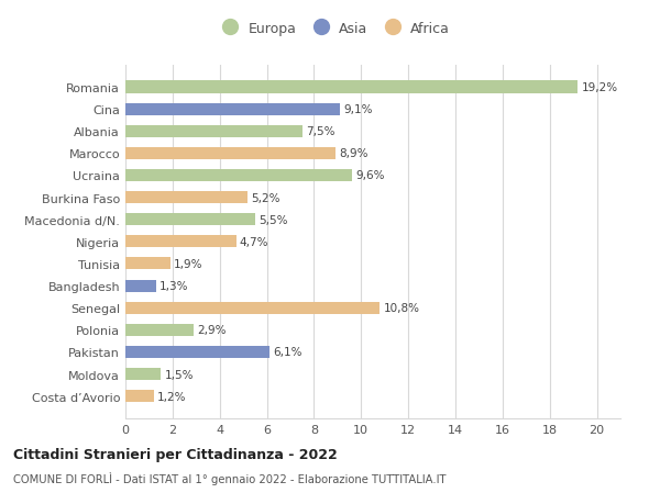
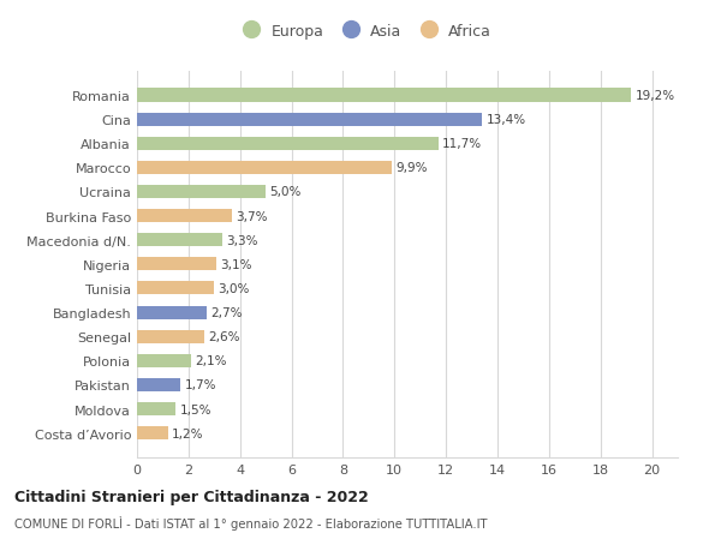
Cina: 9,1% -> 13,4%
Albania: 7,5% -> 11,7%
Marocco: 8,9% -> 9,9%
Ucraina: 9,6% -> 5,0%
Burkina Faso: 5,2% -> 3,7%
Macedonia d/N.: 5,5% -> 3,3%
Nigeria: 4,7% -> 3,1%
Tunisia: 1,9% -> 3,0%
Bangladesh: 1,3% -> 2,7%
Senegal: 10,8% -> 2,6%
Polonia: 2,9% -> 2,1%
Pakistan: 6,1% -> 1,7%
